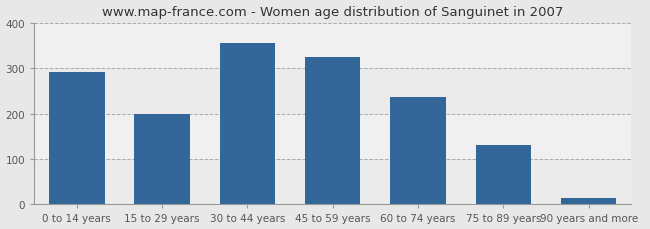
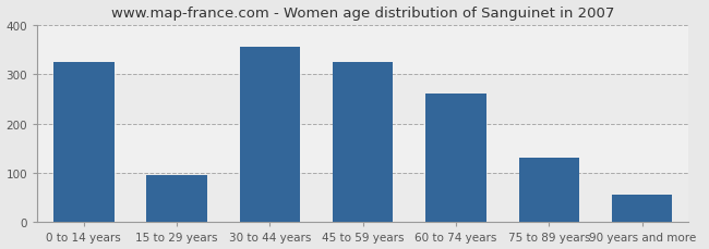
0 to 14 years: 292 -> 325
15 to 29 years: 199 -> 95
60 to 74 years: 237 -> 260
90 years and more: 15 -> 55
